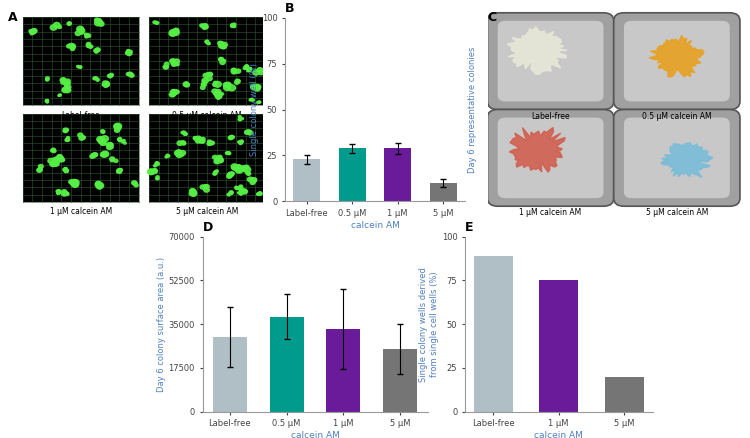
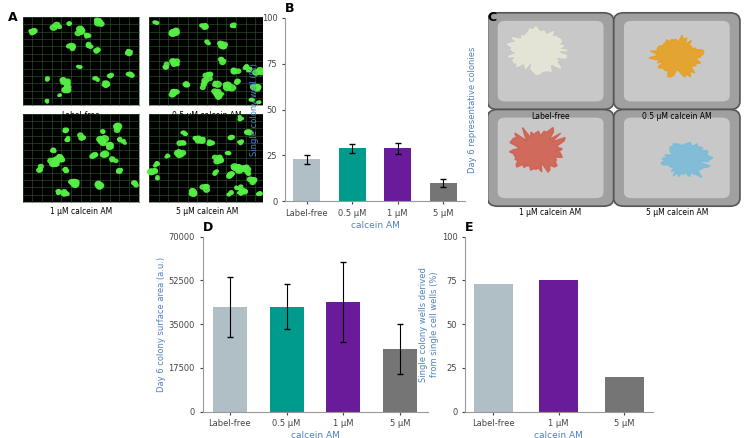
D/Label-free: 30000 -> 42000
D/0.5 μM: 38000 -> 42000
D/1 μM: 33000 -> 44000
E/Label-free: 89 -> 73
